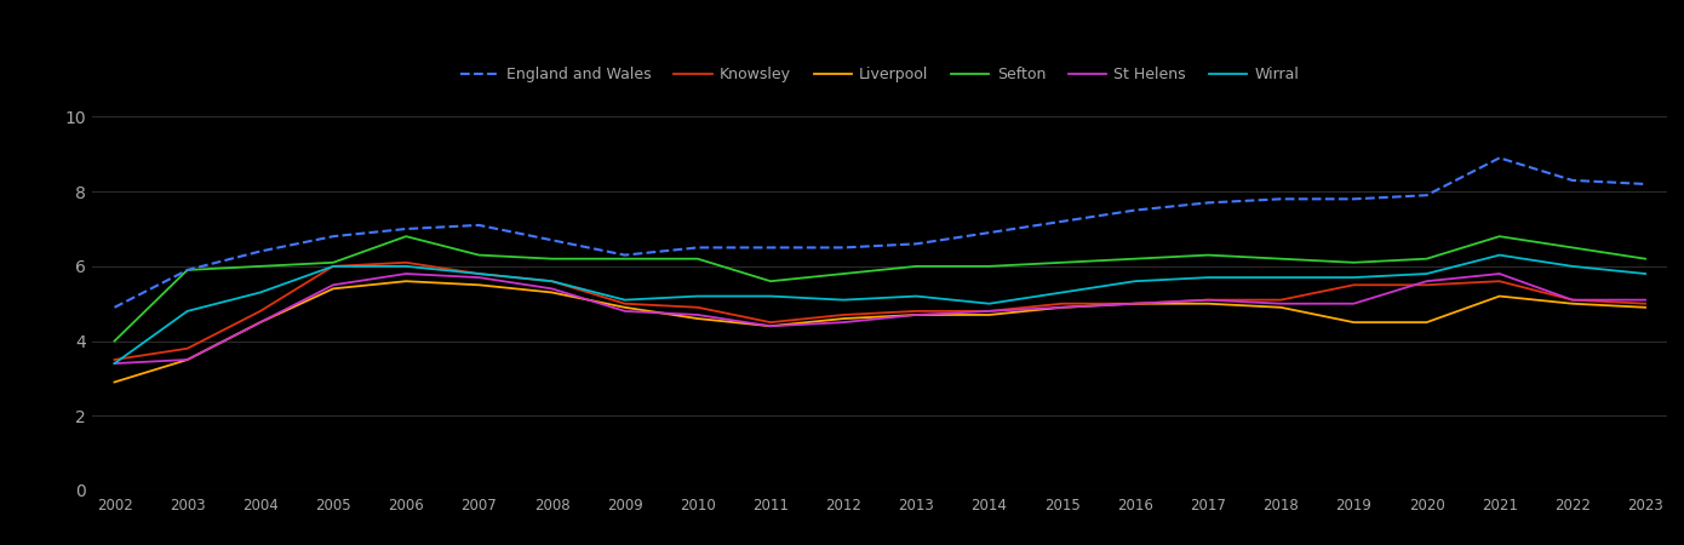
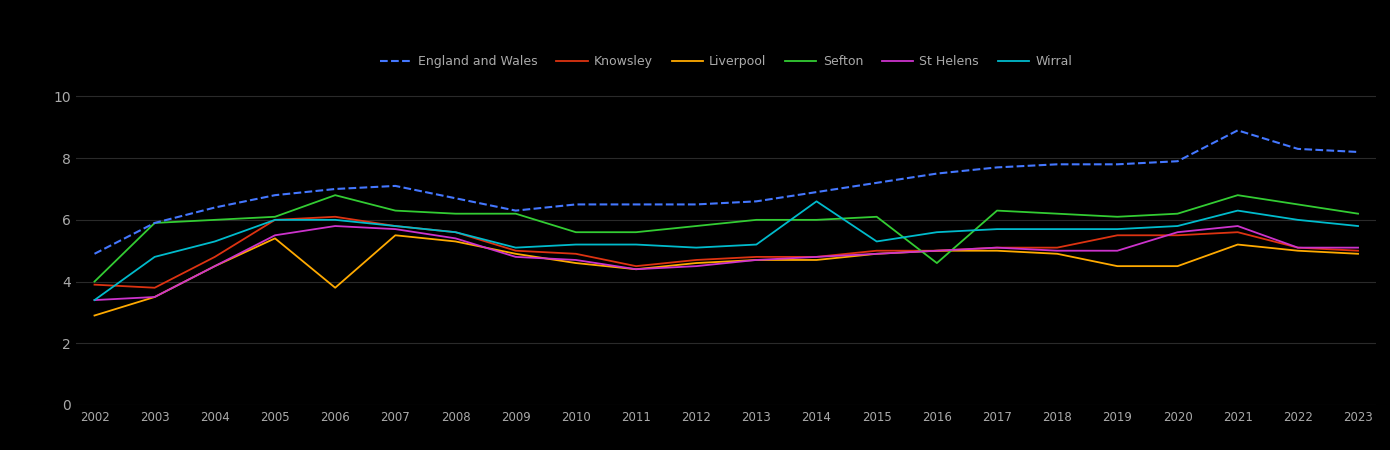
Knowsley/2002: 3.5 -> 3.9
Liverpool/2006: 5.6 -> 3.8
Sefton/2010: 6.2 -> 5.6
Wirral/2014: 5.0 -> 6.6
Sefton/2016: 6.2 -> 4.6
